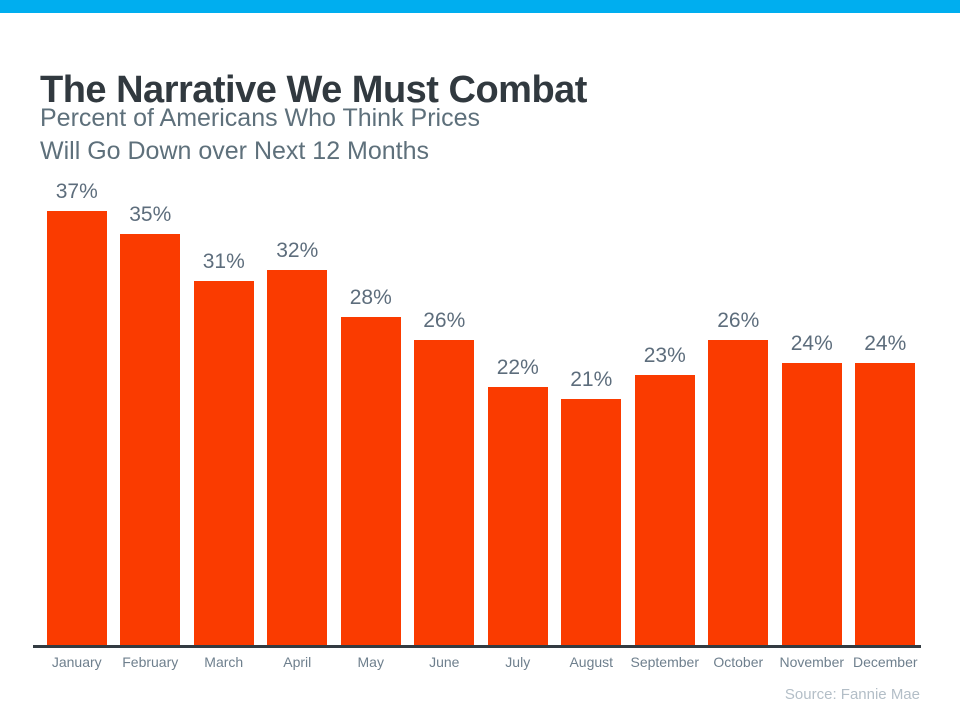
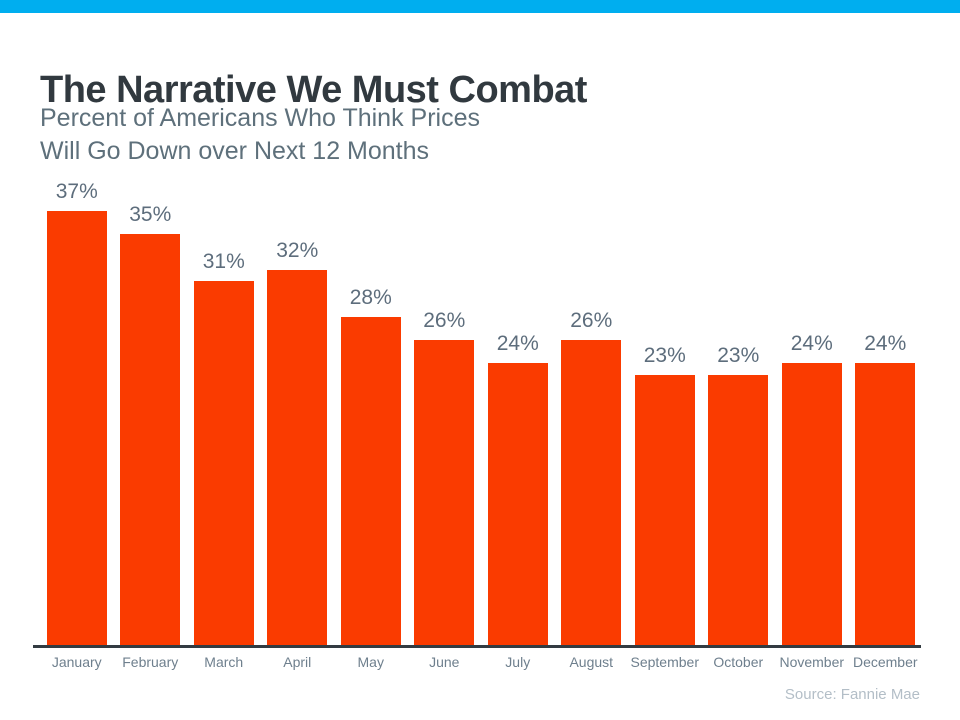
July: 22% -> 24%
August: 21% -> 26%
October: 26% -> 23%
